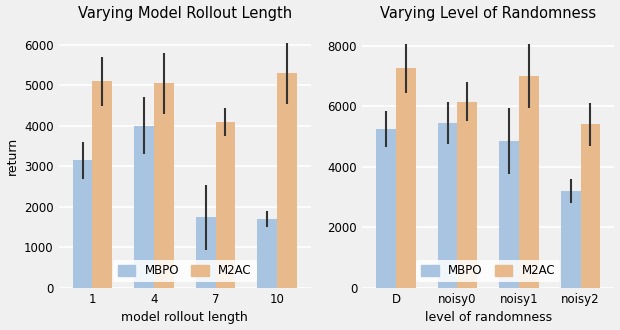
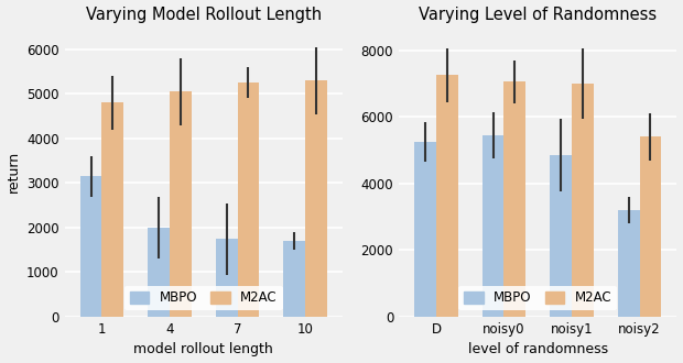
Varying Model Rollout Length/M2AC/1: 5100 -> 4800
Varying Model Rollout Length/MBPO/4: 4000 -> 2000
Varying Model Rollout Length/M2AC/7: 4100 -> 5250
Varying Level of Randomness/M2AC/noisy0: 6150 -> 7050
